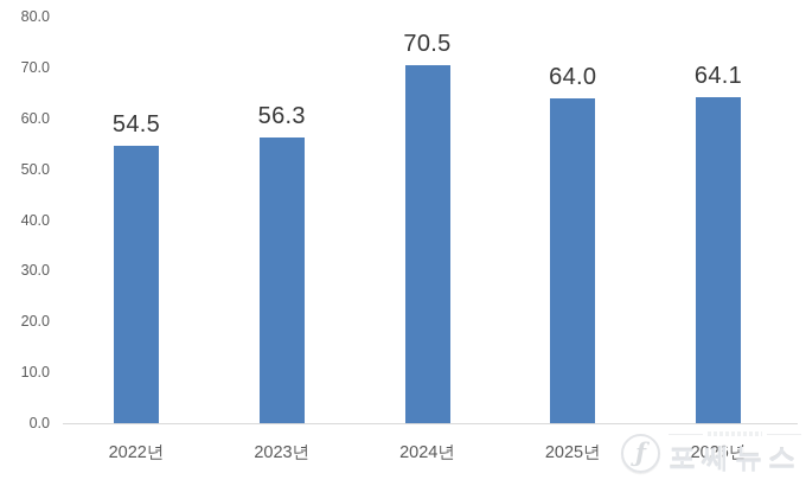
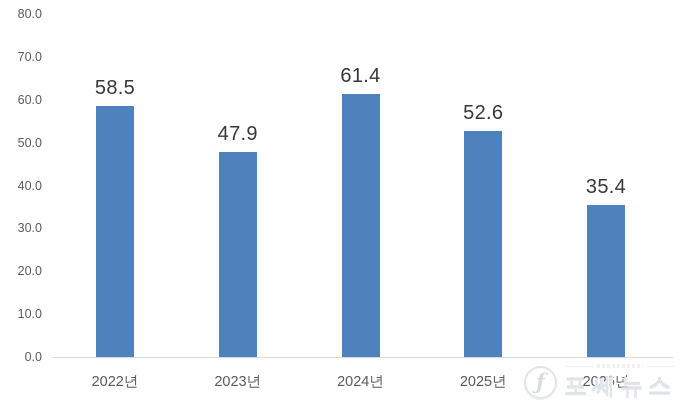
2022년: 54.5 -> 58.5
2023년: 56.3 -> 47.9
2024년: 70.5 -> 61.4
2025년: 64.0 -> 52.6
2026년: 64.1 -> 35.4
